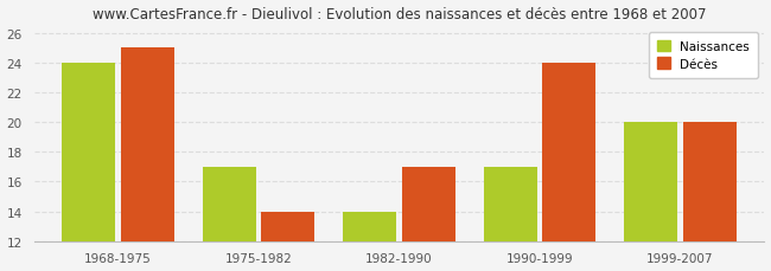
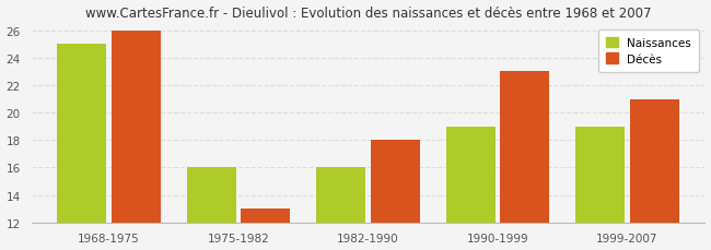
Naissances/1968-1975: 24 -> 25
Décès/1968-1975: 25 -> 26
Naissances/1975-1982: 17 -> 16
Décès/1975-1982: 14 -> 13
Naissances/1982-1990: 14 -> 16
Décès/1982-1990: 17 -> 18
Naissances/1990-1999: 17 -> 19
Décès/1990-1999: 24 -> 23
Naissances/1999-2007: 20 -> 19
Décès/1999-2007: 20 -> 21
